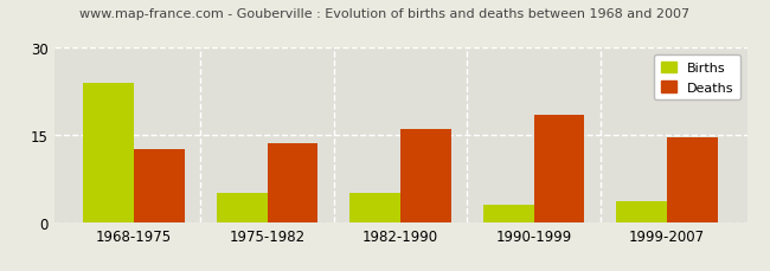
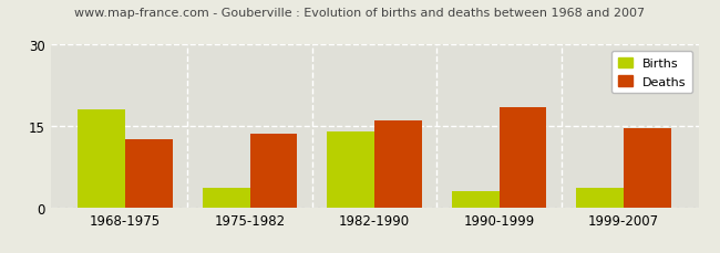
Births/1968-1975: 24.0 -> 18.0
Births/1975-1982: 5.0 -> 3.5
Births/1982-1990: 5.0 -> 14.0
